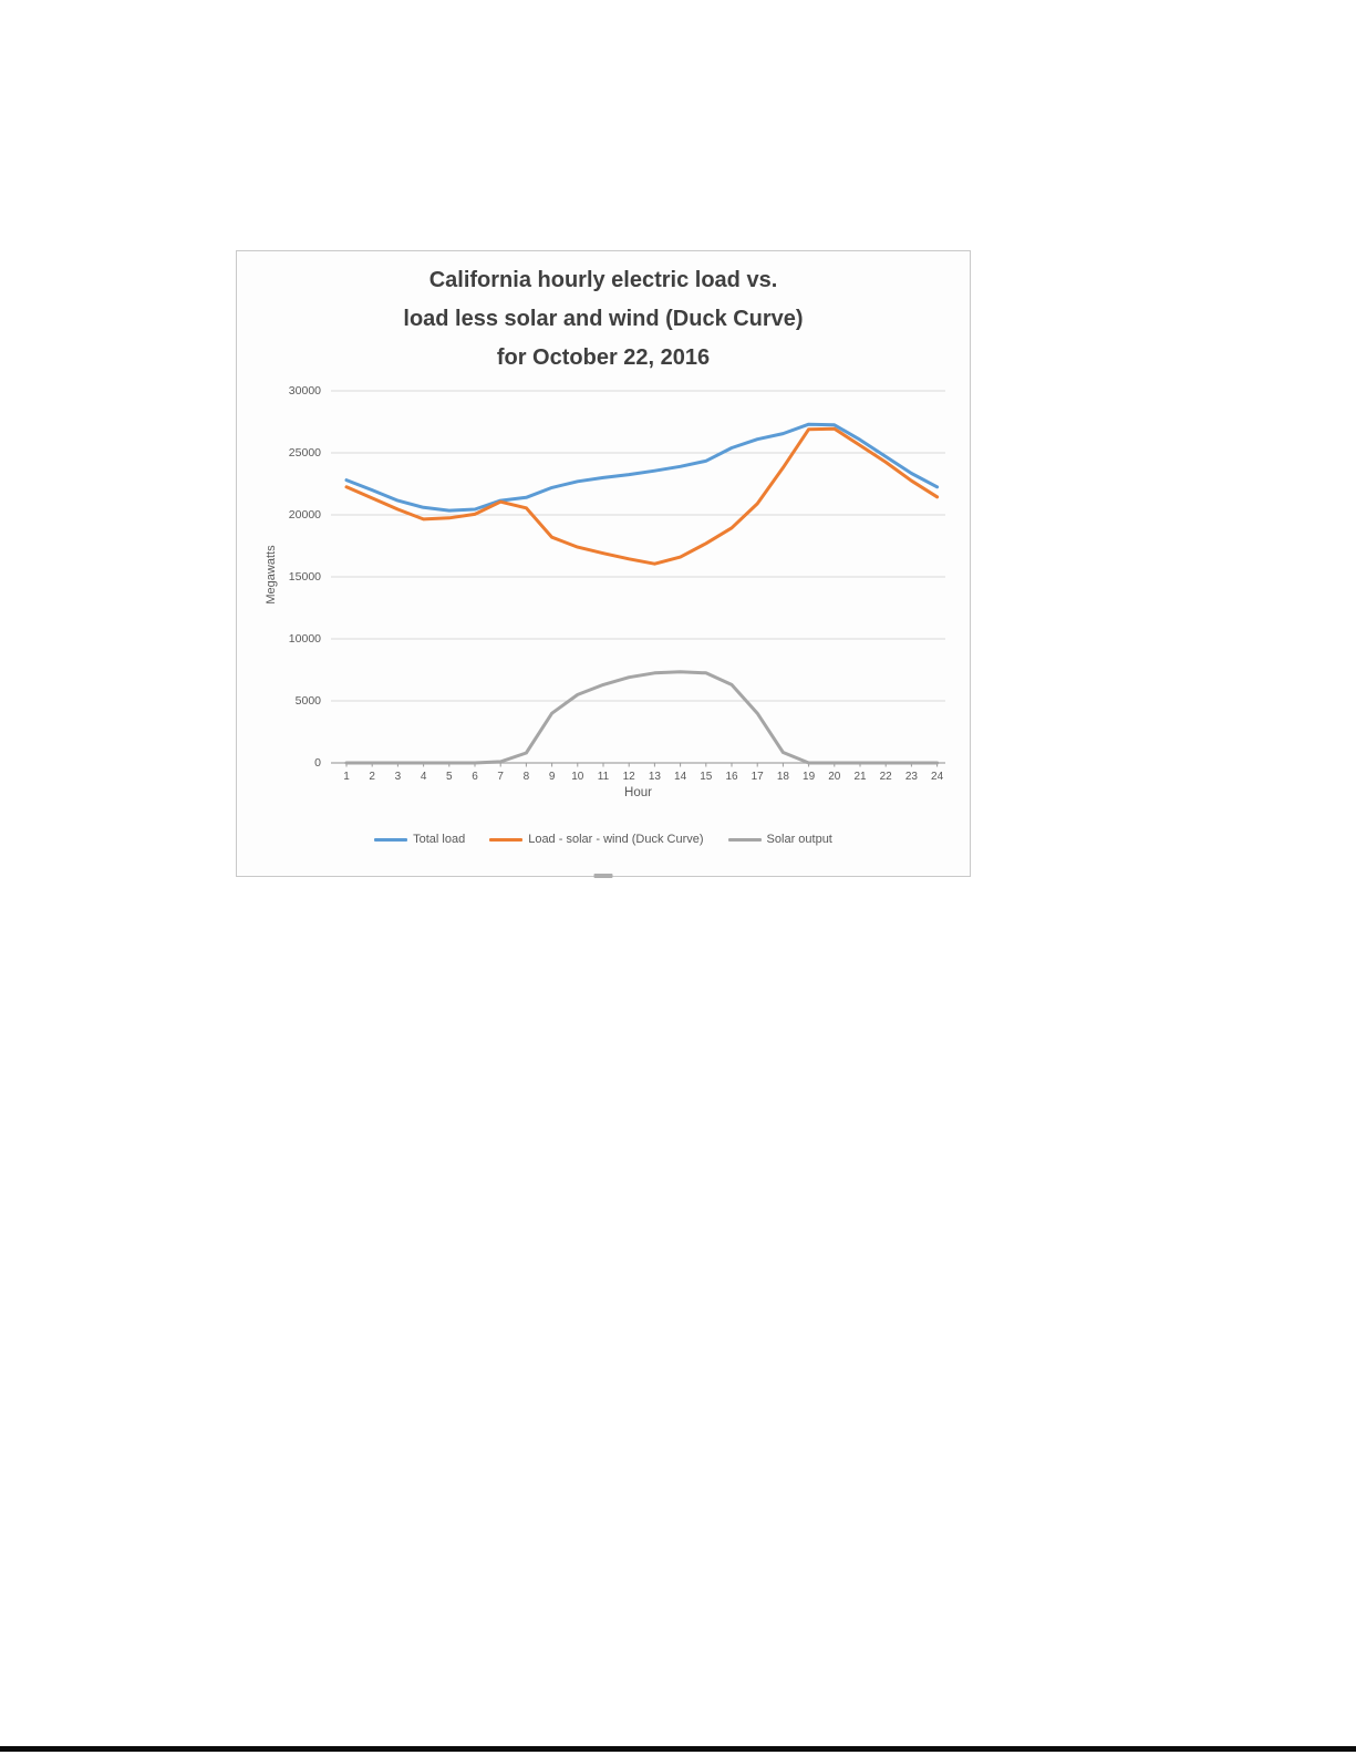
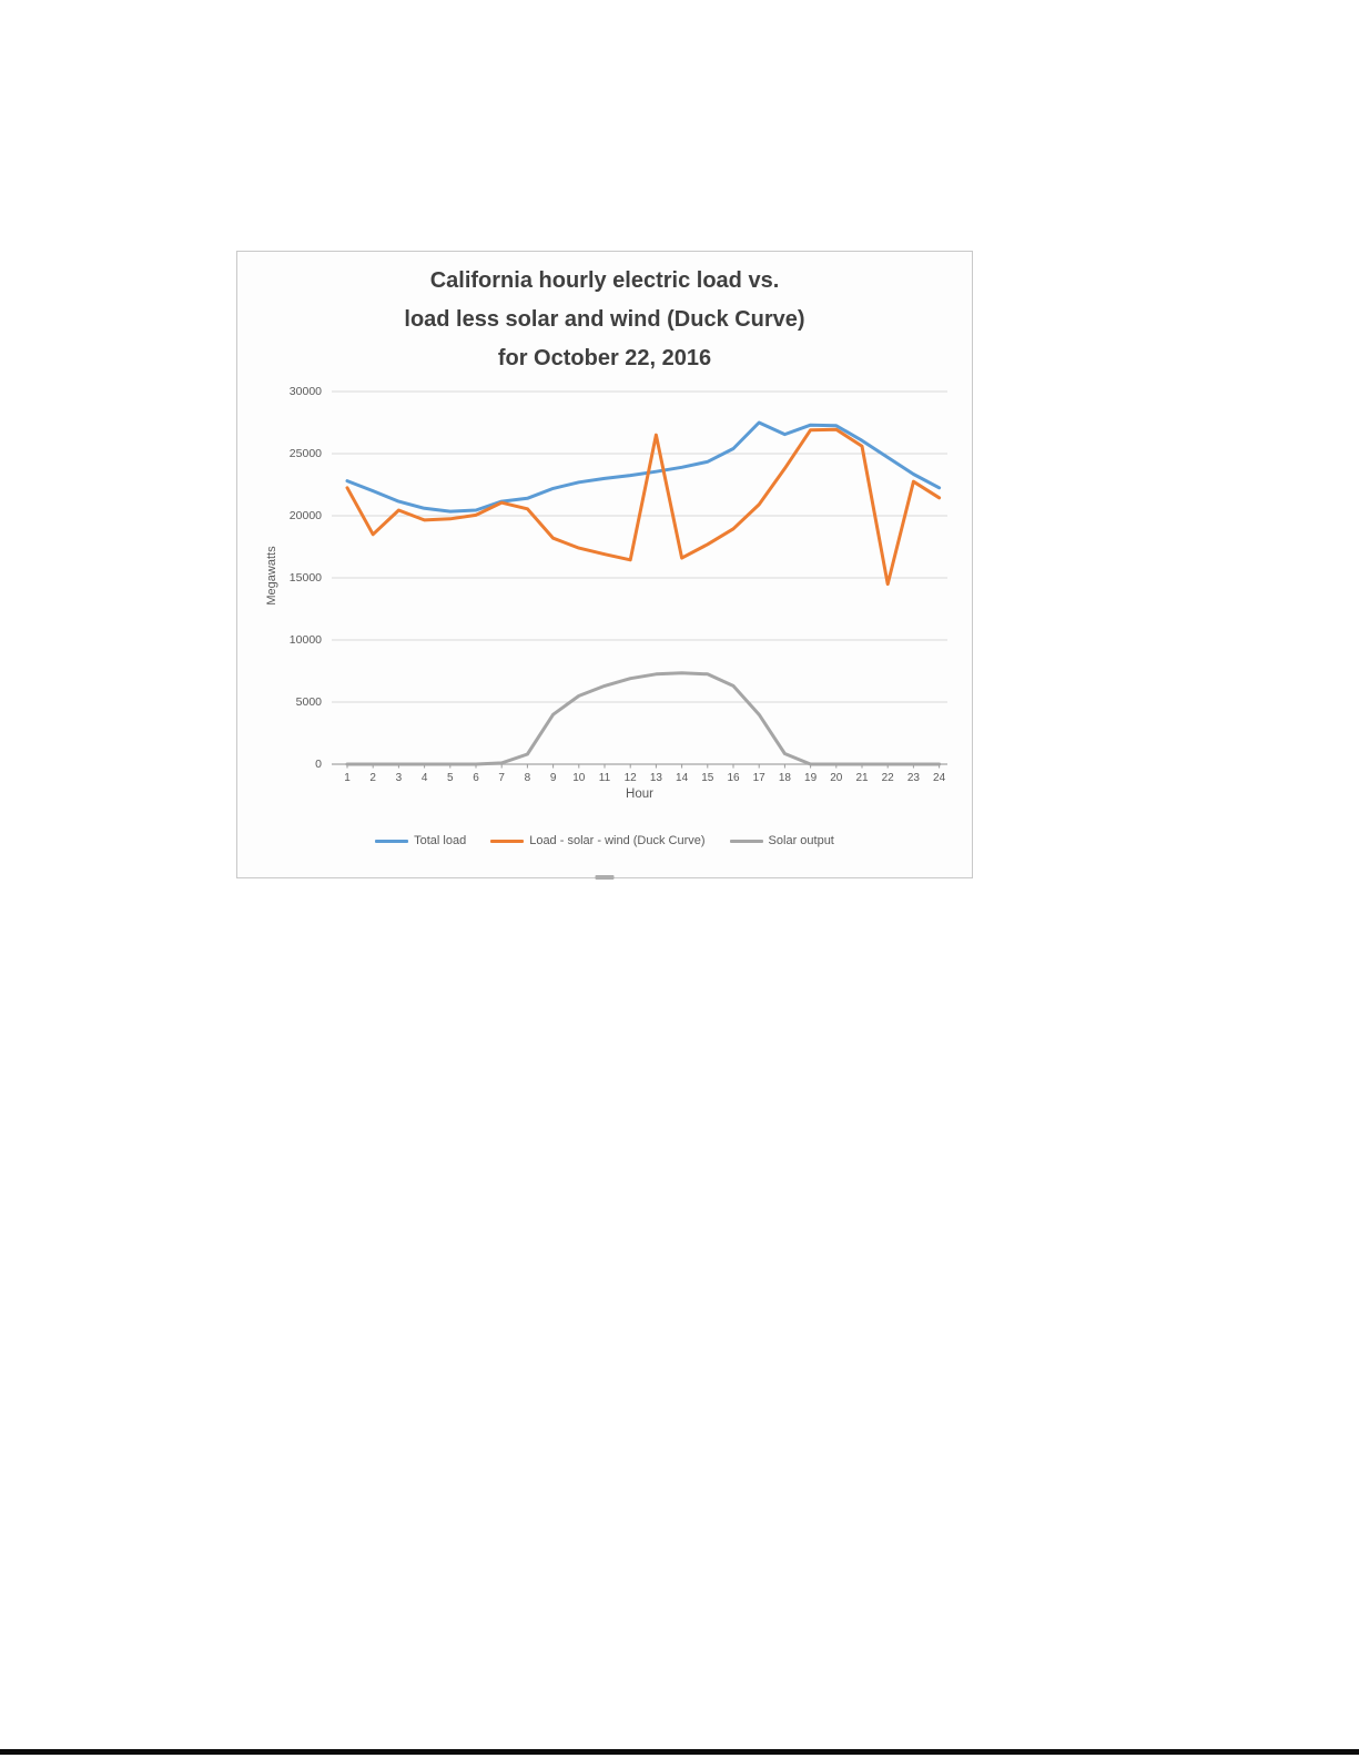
Load - solar - wind (Duck Curve)/2: 21400 -> 18500
Load - solar - wind (Duck Curve)/13: 16000 -> 26500
Total load/17: 26100 -> 27500
Load - solar - wind (Duck Curve)/22: 24200 -> 14500
